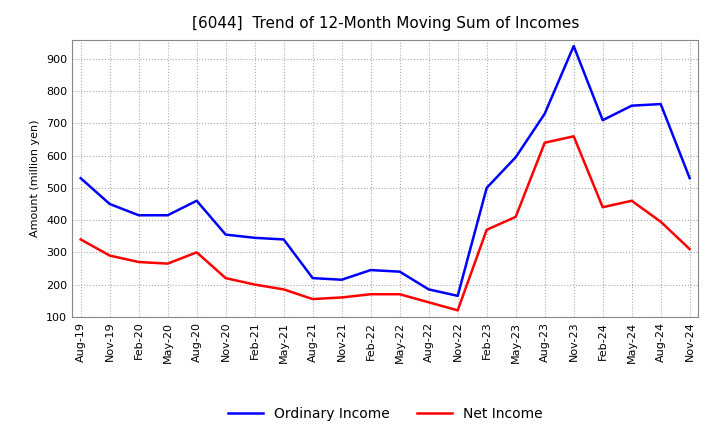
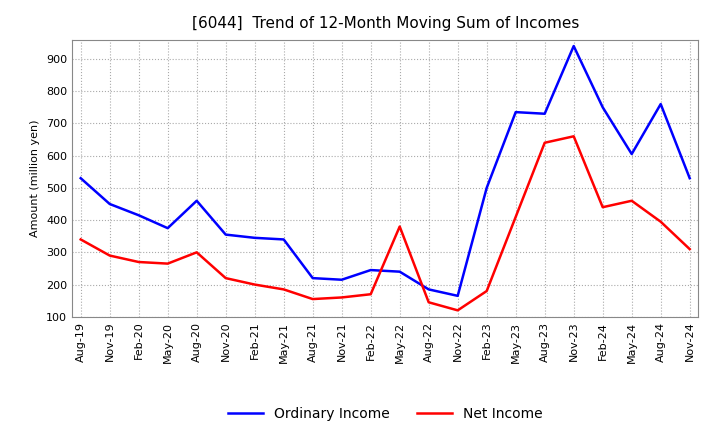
Ordinary Income/May-20: 415 -> 375
Net Income/May-22: 170 -> 380
Net Income/Feb-23: 370 -> 180
Ordinary Income/May-23: 595 -> 735
Ordinary Income/Feb-24: 710 -> 750
Ordinary Income/May-24: 755 -> 605
